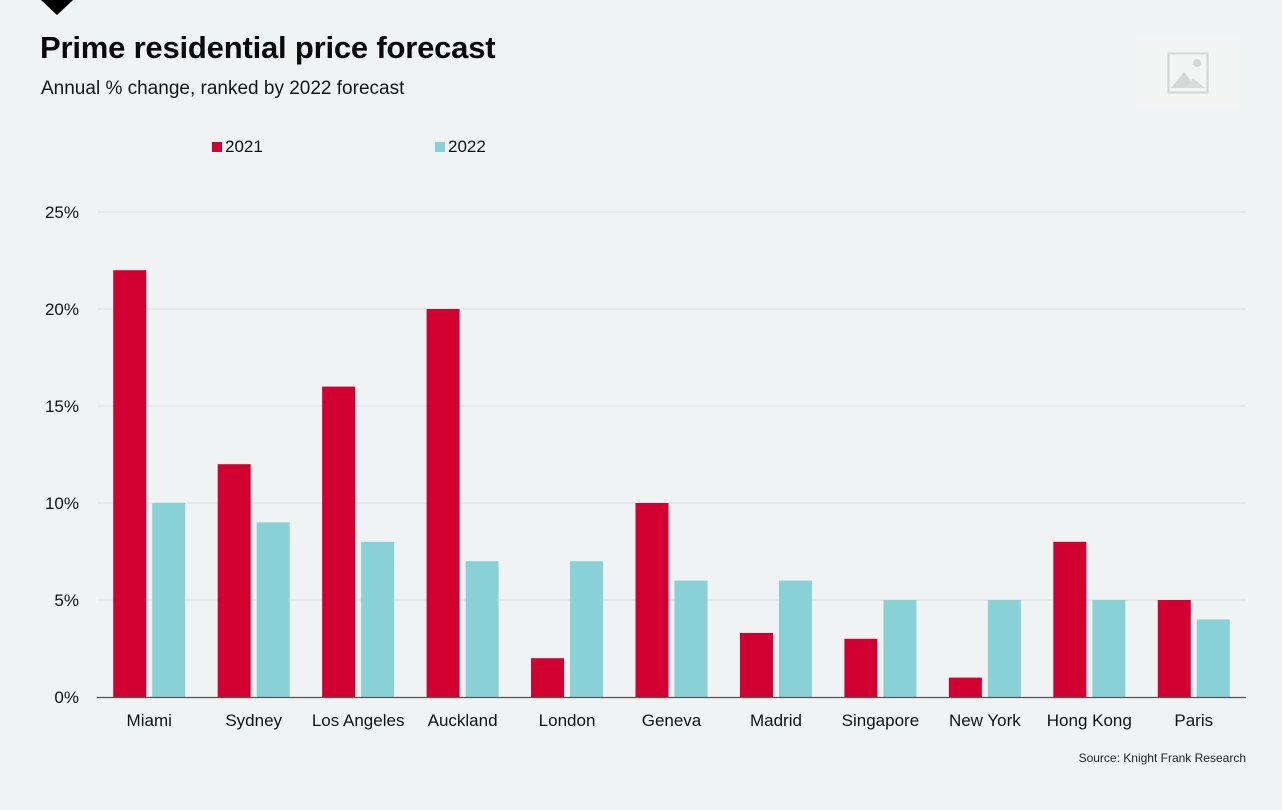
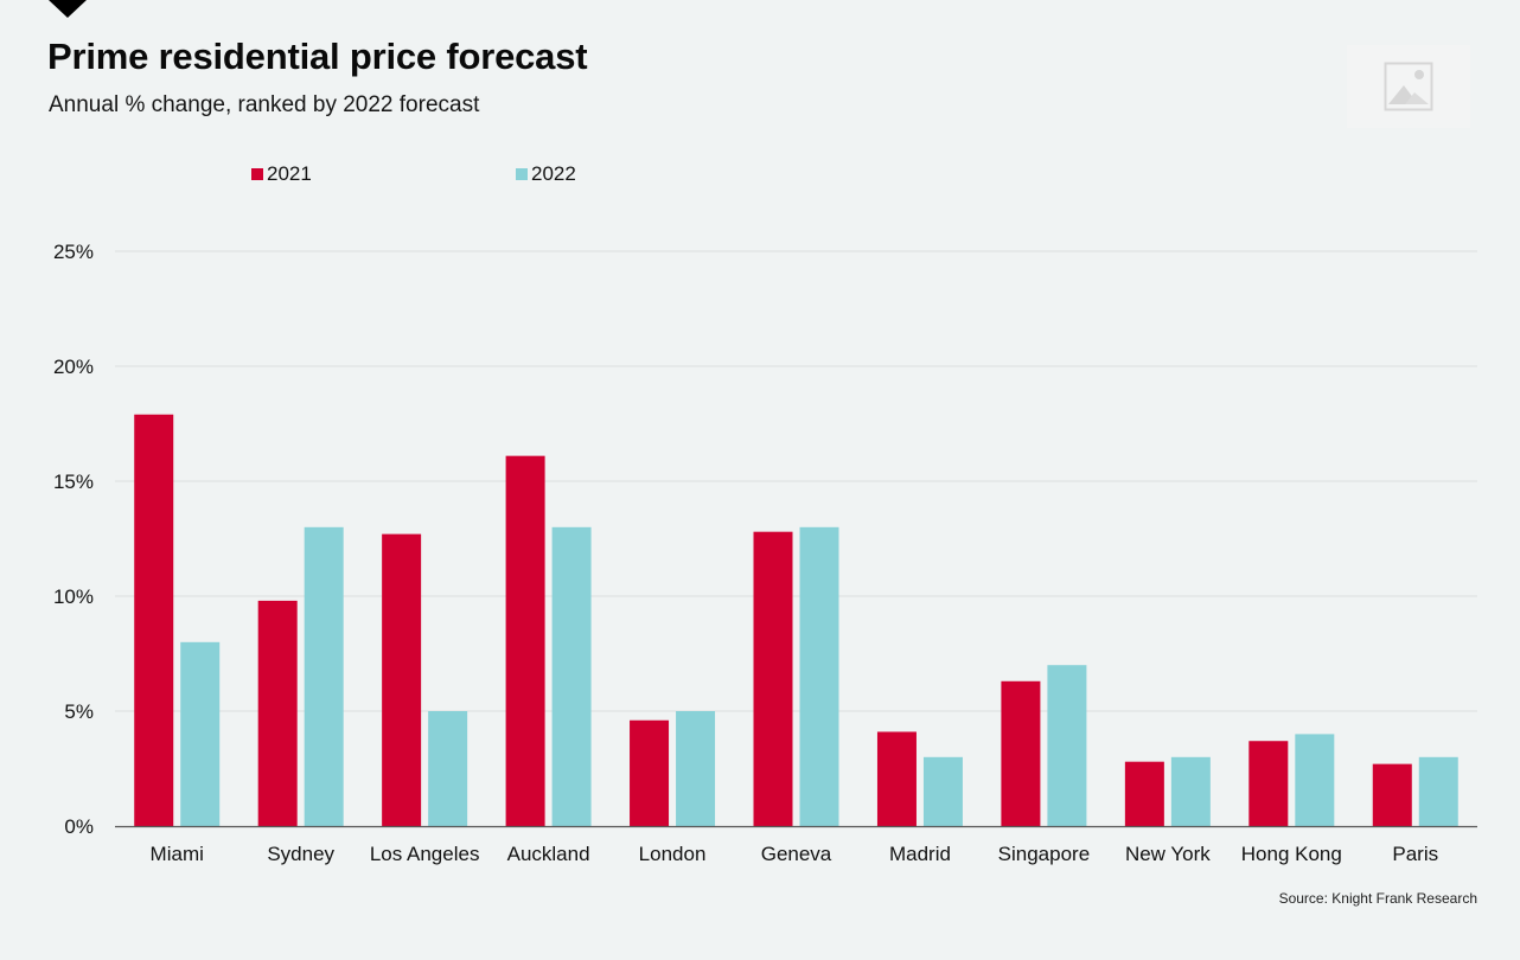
2021/Miami: 22.0% -> 17.9%
2022/Miami: 10% -> 8%
2021/Sydney: 12.0% -> 9.8%
2022/Sydney: 9% -> 13%
2021/Los Angeles: 16.0% -> 12.7%
2022/Los Angeles: 8% -> 5%
2021/Auckland: 20.0% -> 16.1%
2022/Auckland: 7% -> 13%
2021/London: 2.0% -> 4.6%
2022/London: 7% -> 5%
2021/Geneva: 10.0% -> 12.8%
2022/Geneva: 6% -> 13%
2021/Madrid: 3.3% -> 4.1%
2022/Madrid: 6% -> 3%
2021/Singapore: 3.0% -> 6.3%
2022/Singapore: 5% -> 7%
2021/New York: 1.0% -> 2.8%
2022/New York: 5% -> 3%
2021/Hong Kong: 8.0% -> 3.7%
2022/Hong Kong: 5% -> 4%
2021/Paris: 5.0% -> 2.7%
2022/Paris: 4% -> 3%
